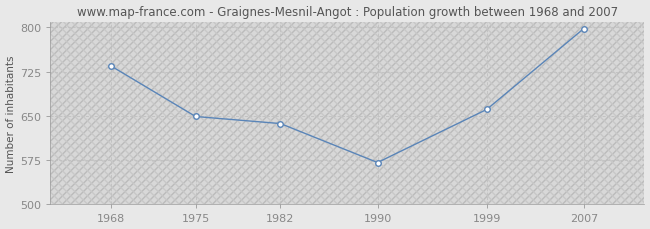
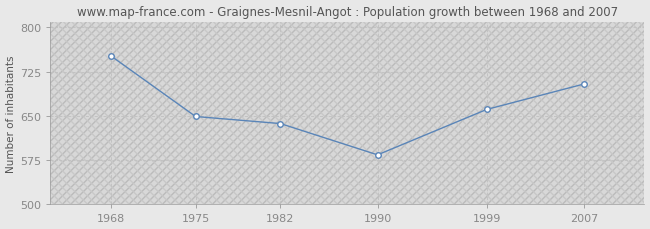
1968: 735 -> 752
1990: 571 -> 584
2007: 798 -> 704
